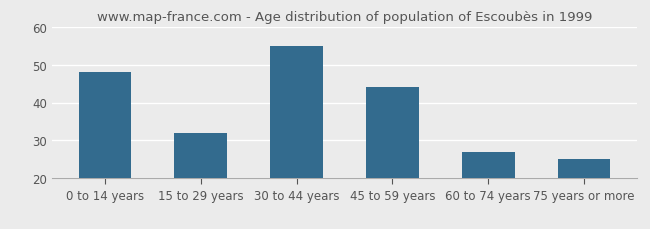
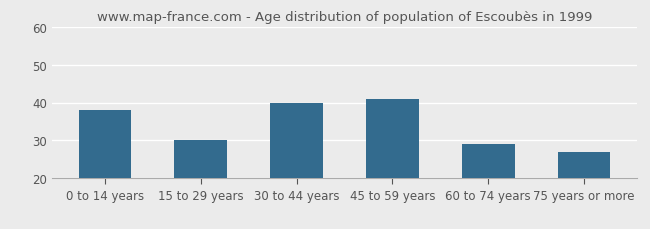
0 to 14 years: 48 -> 38
15 to 29 years: 32 -> 30
30 to 44 years: 55 -> 40
45 to 59 years: 44 -> 41
60 to 74 years: 27 -> 29
75 years or more: 25 -> 27
